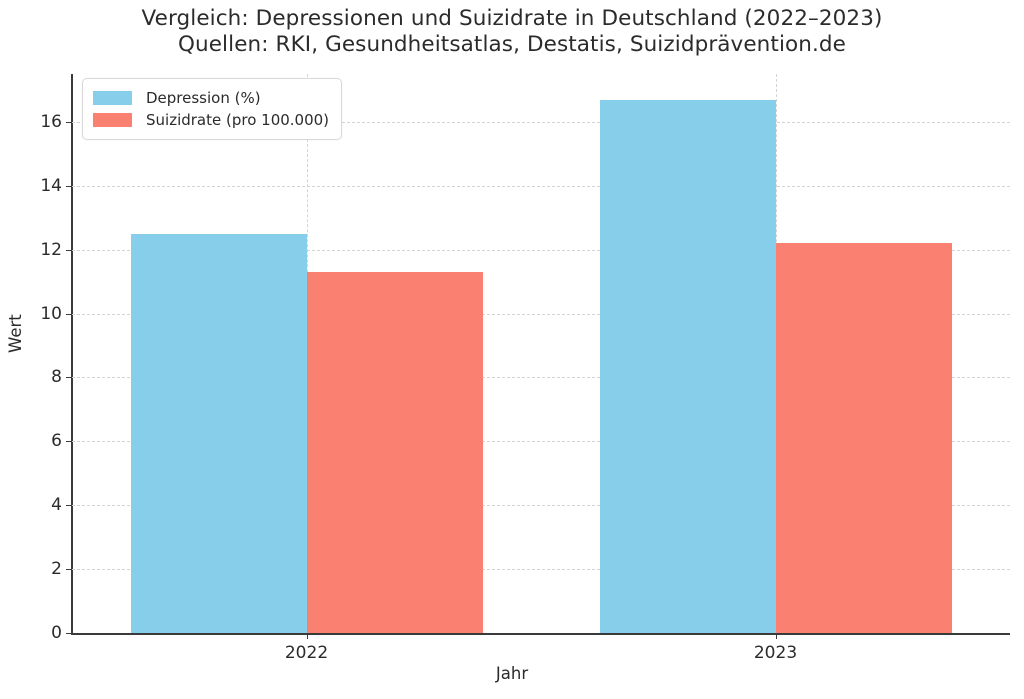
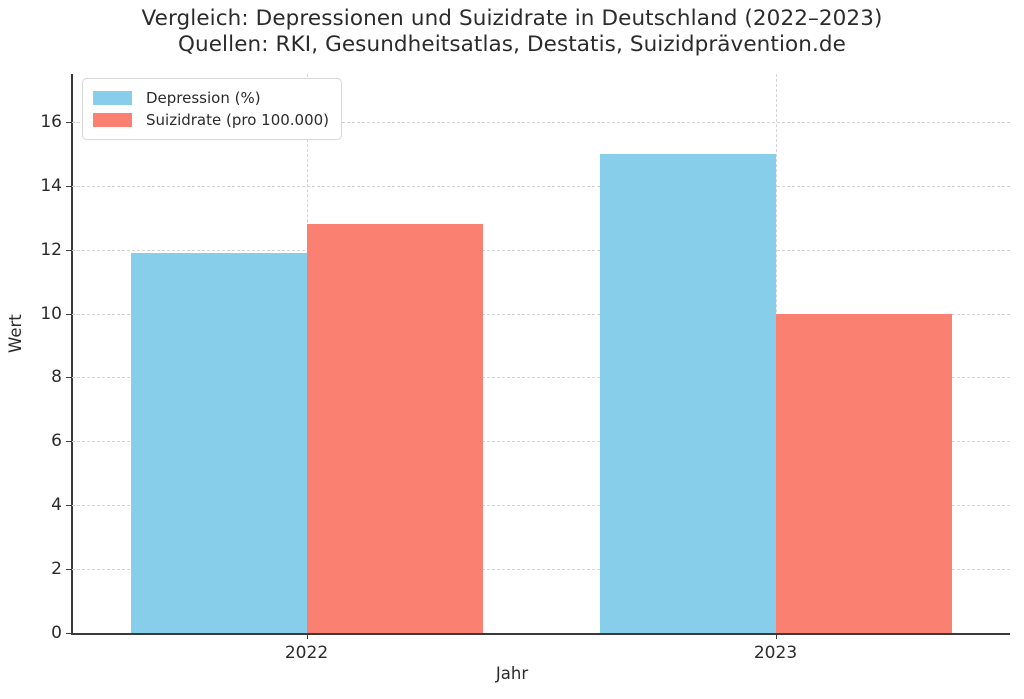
Depression (%)/2022: 12.5 -> 11.9
Suizidrate (pro 100.000)/2022: 11.3 -> 12.8
Depression (%)/2023: 16.7 -> 15.0
Suizidrate (pro 100.000)/2023: 12.2 -> 10.0
